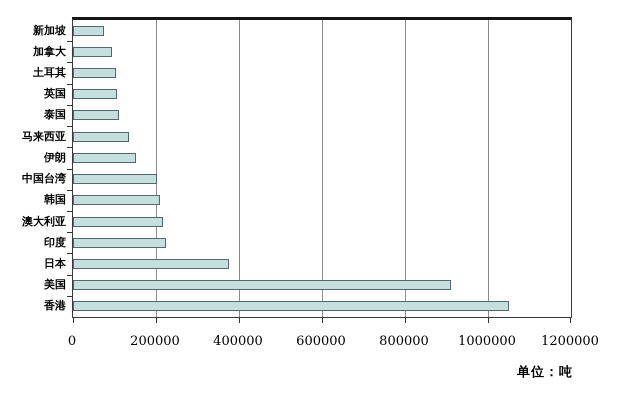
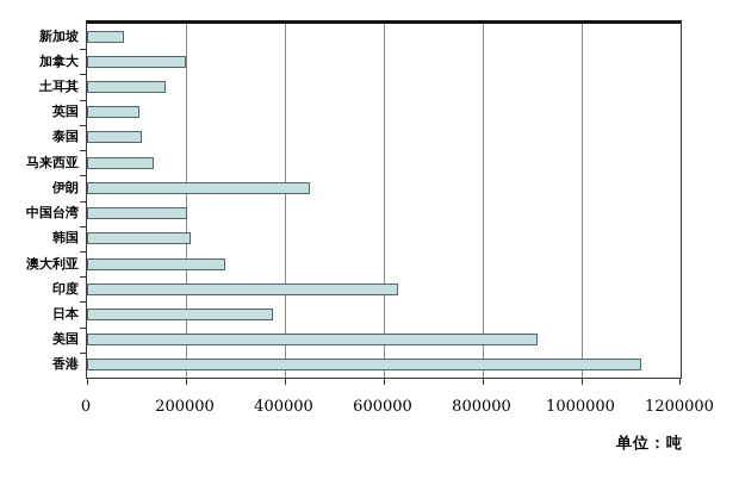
加拿大: 90000 -> 200000
土耳其: 100000 -> 160000
伊朗: 150000 -> 450000
澳大利亚: 220000 -> 280000
印度: 220000 -> 630000
香港: 1050000 -> 1120000
